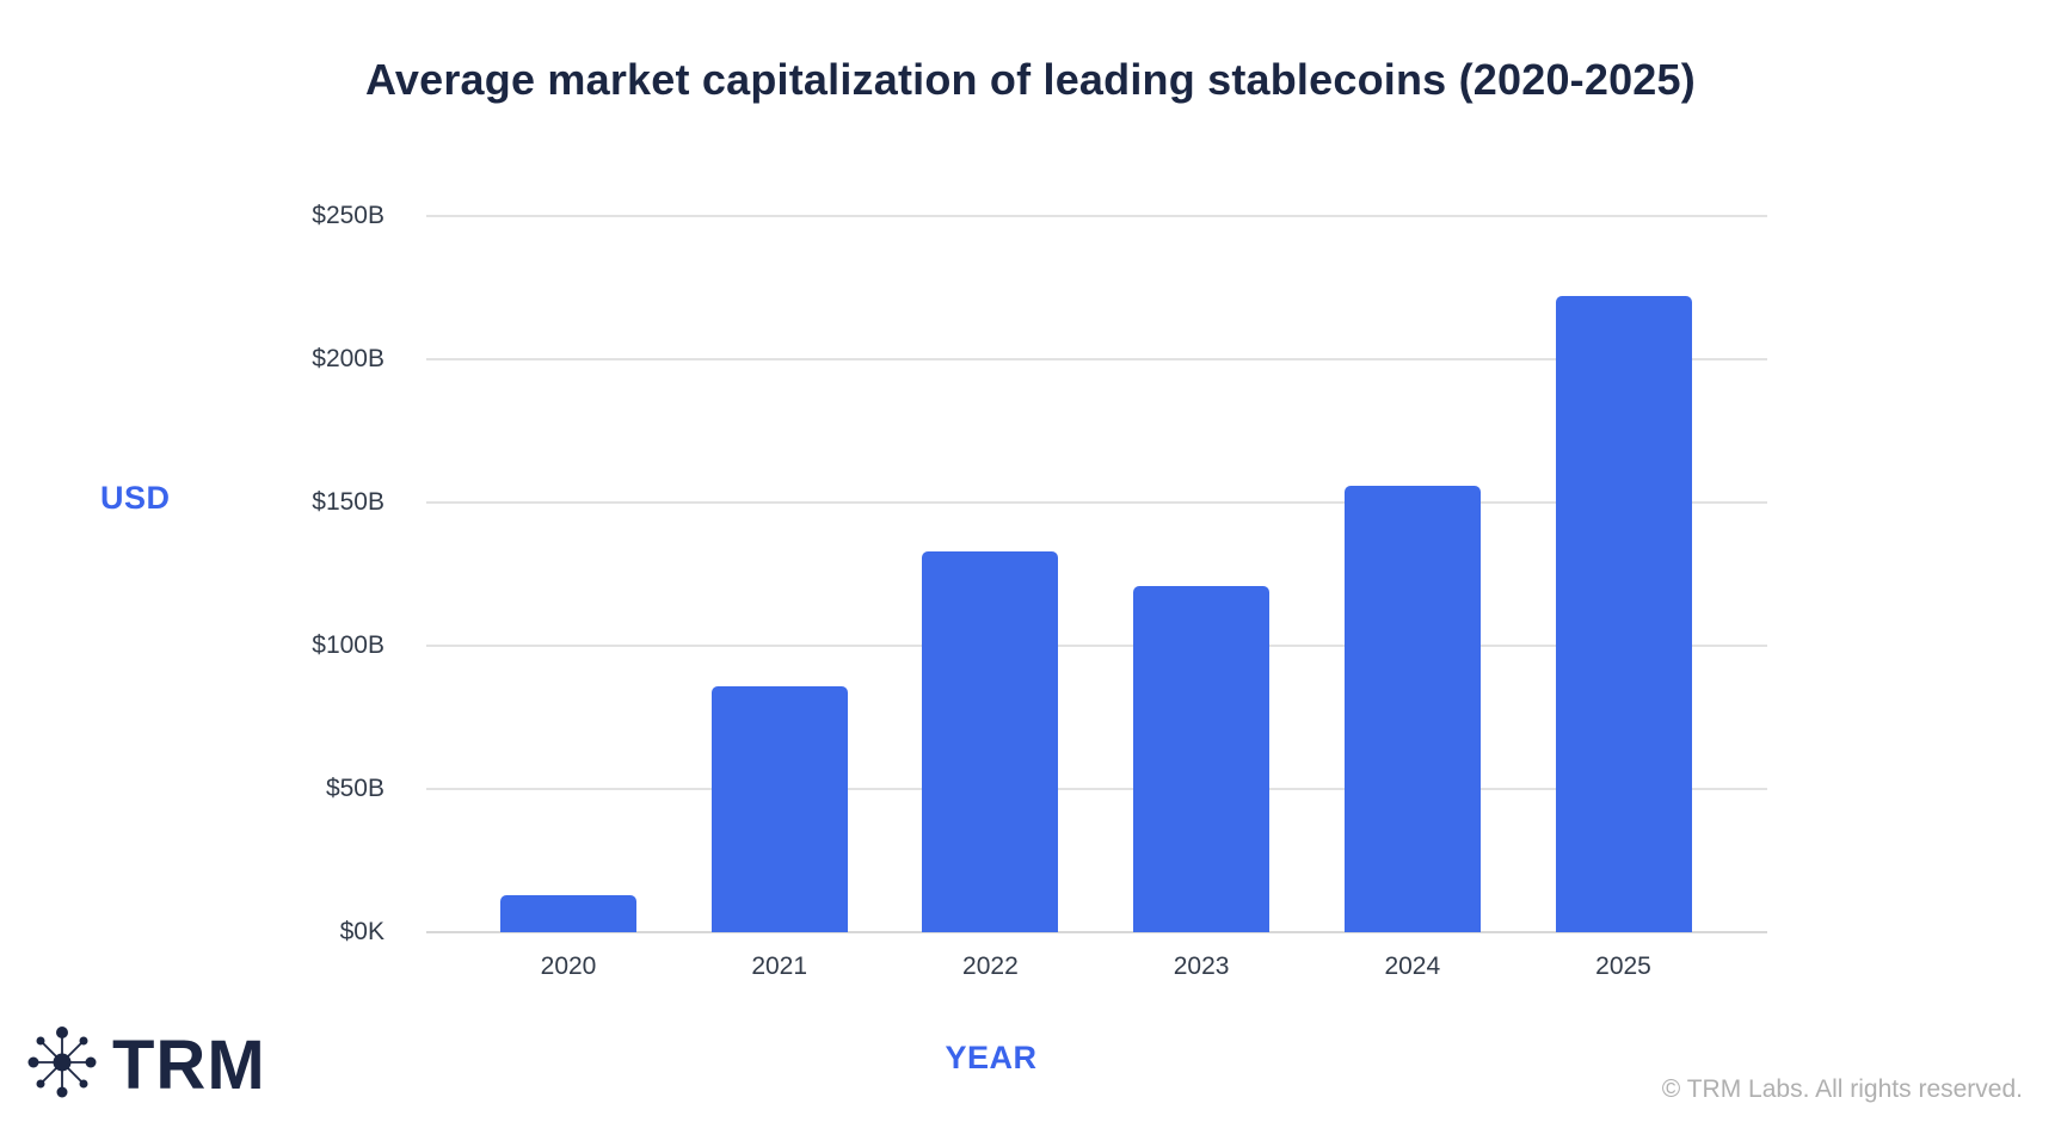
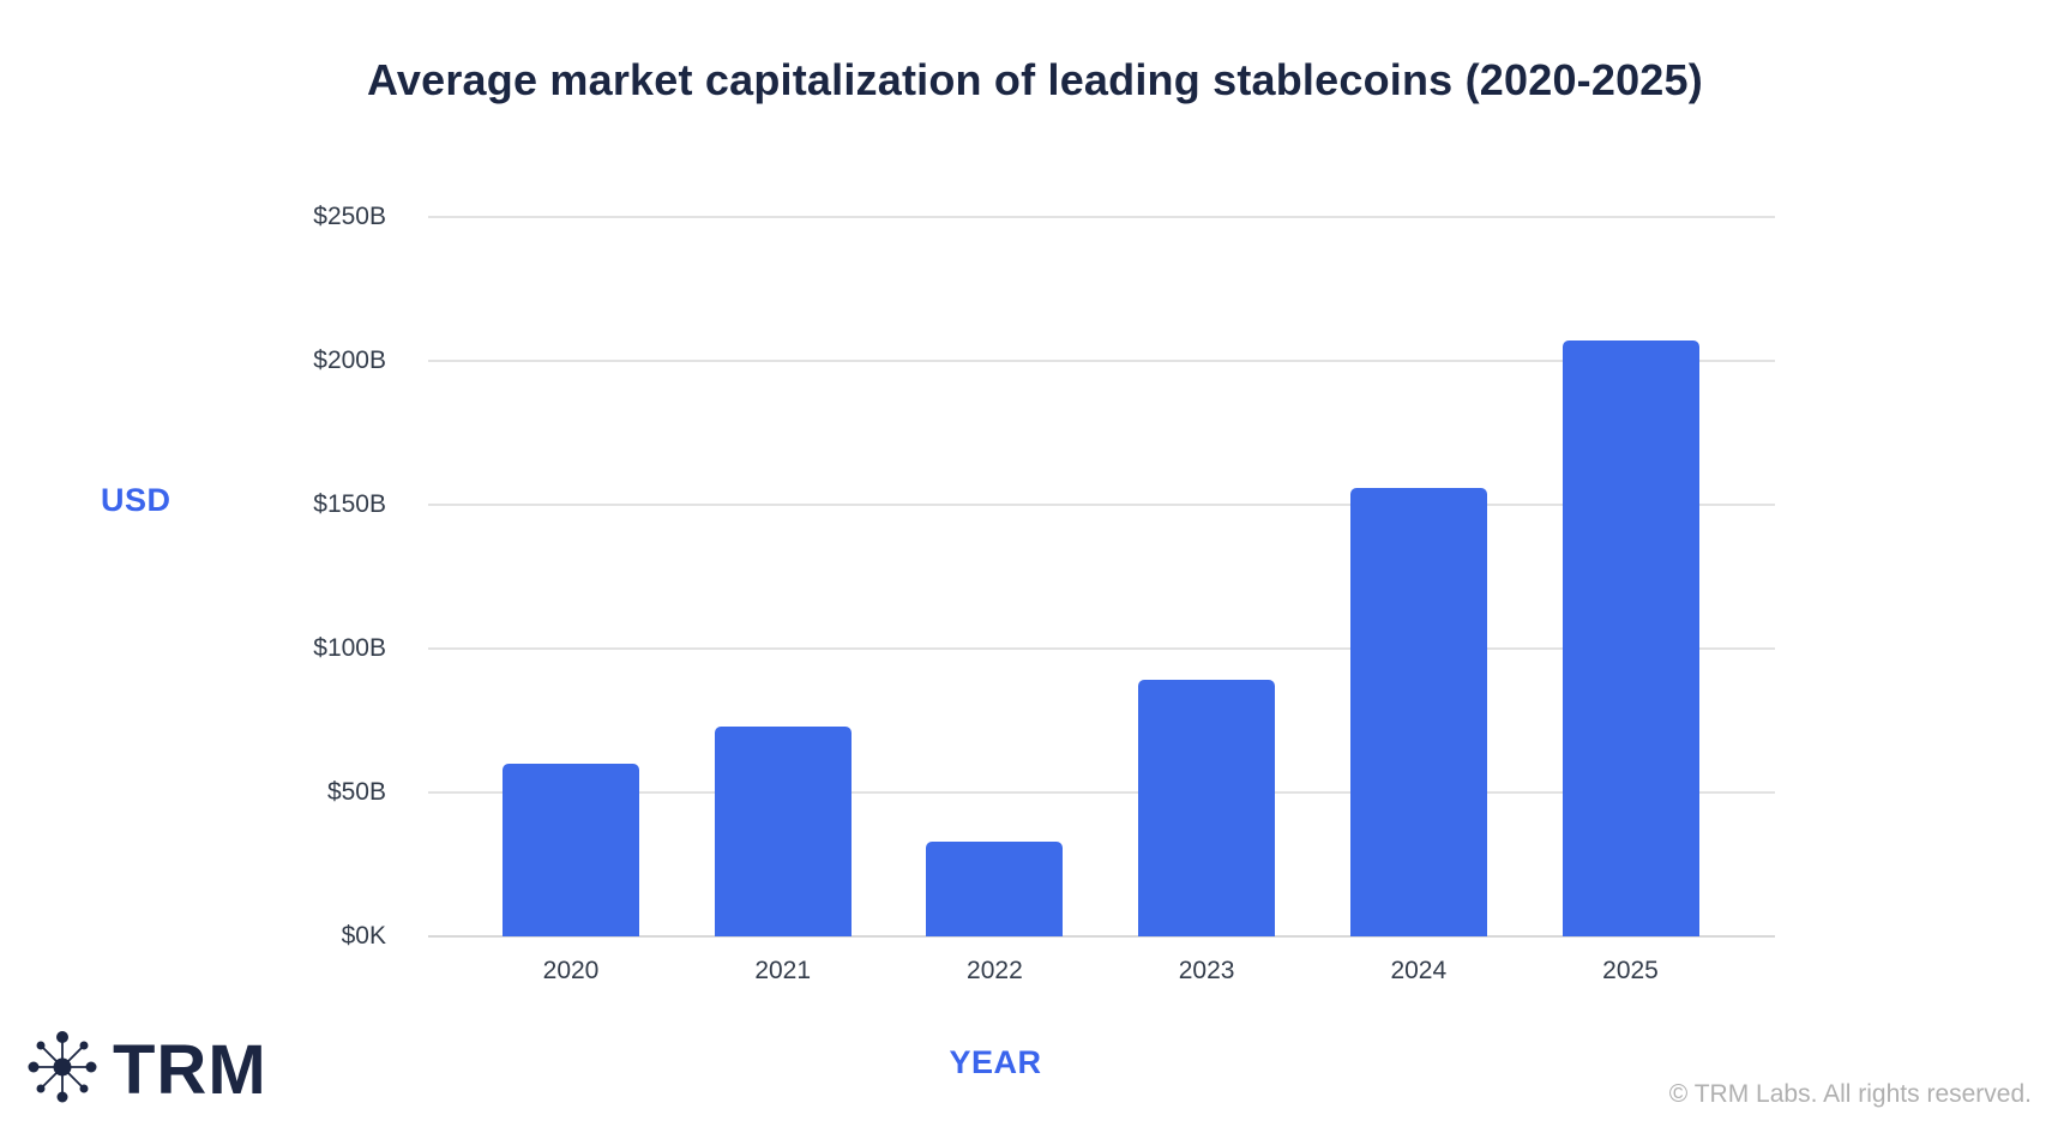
2020: $13B -> $60B
2021: $86B -> $73B
2022: $133B -> $33B
2023: $121B -> $89B
2025: $222B -> $207B
